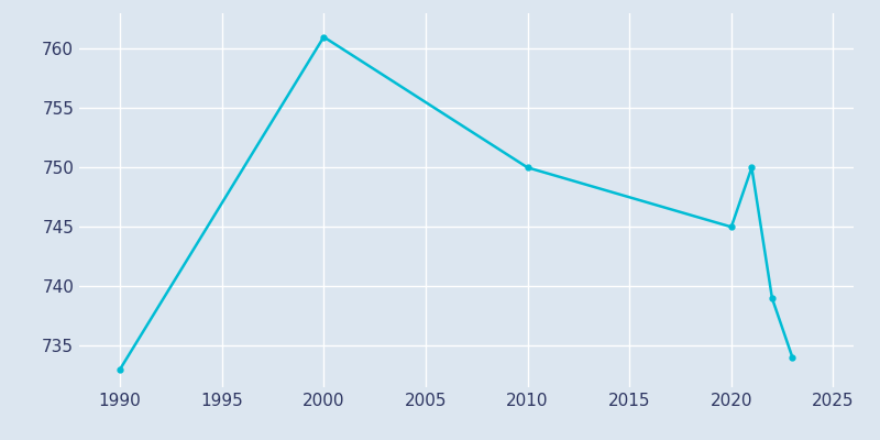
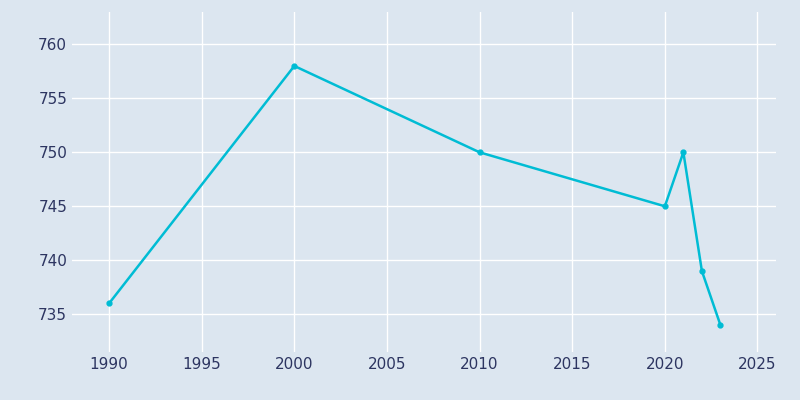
1990: 733 -> 736
2000: 761 -> 758
